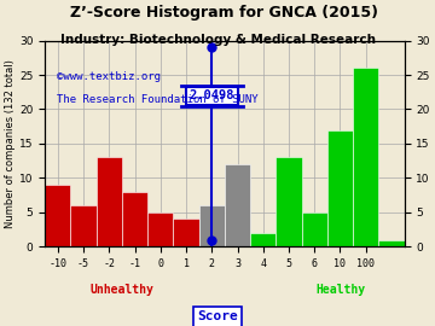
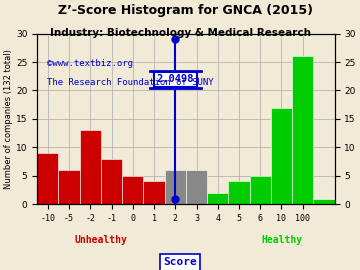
3: 12 -> 6
5: 13 -> 4
